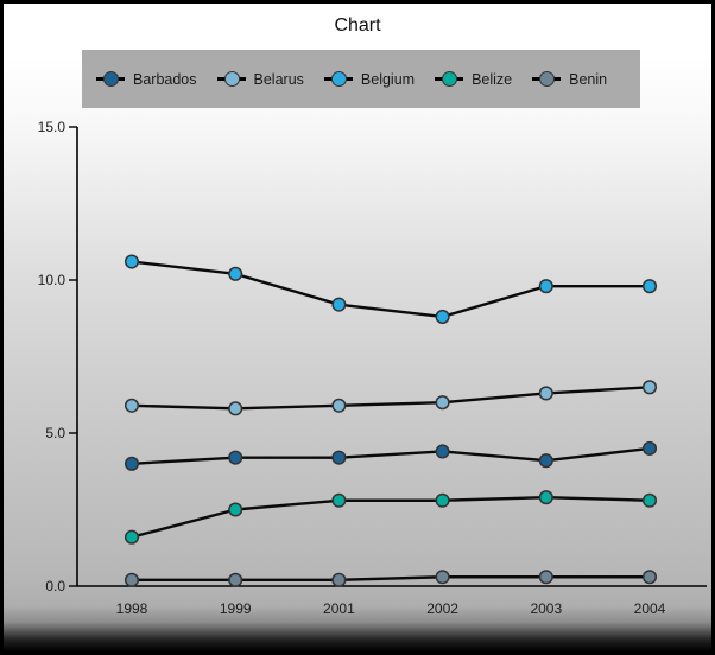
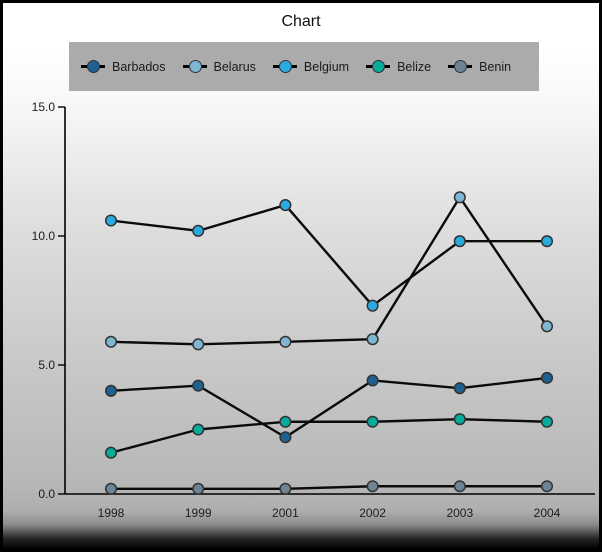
Barbados/2001: 4.2 -> 2.2
Belgium/2001: 9.2 -> 11.2
Belgium/2002: 8.8 -> 7.3
Belarus/2003: 6.3 -> 11.5
